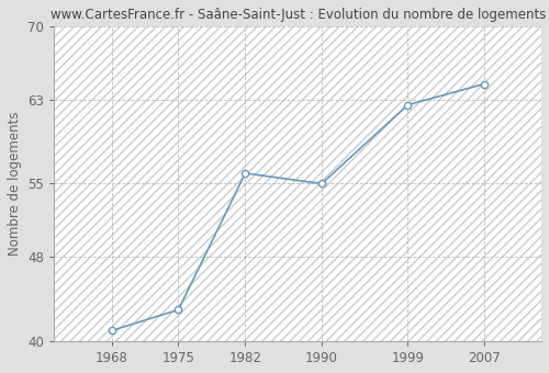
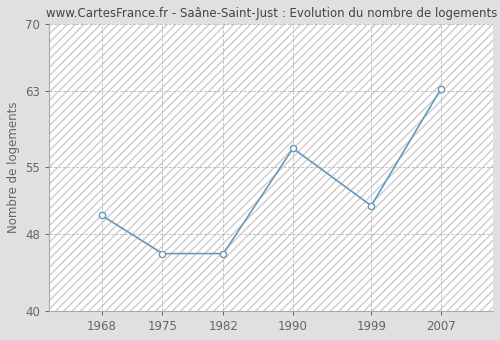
1968: 41.0 -> 50.0
1975: 43.0 -> 46.0
1982: 56.0 -> 46.0
1990: 55.0 -> 57.0
1999: 62.5 -> 51.0
2007: 64.5 -> 63.2
